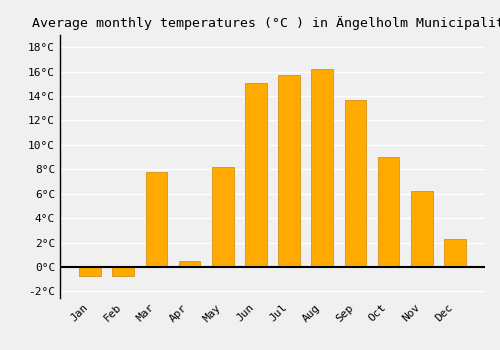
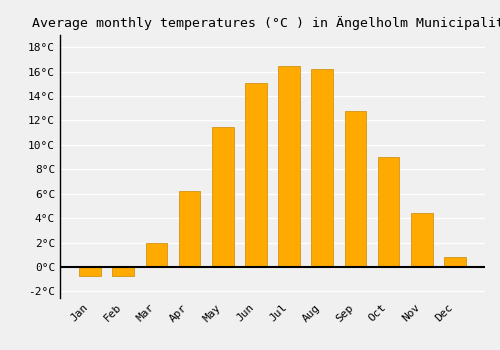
Mar: 7.8°C -> 2.0°C
Apr: 0.5°C -> 6.2°C
May: 8.2°C -> 11.5°C
Jul: 15.7°C -> 16.5°C
Sep: 13.7°C -> 12.8°C
Nov: 6.2°C -> 4.4°C
Dec: 2.3°C -> 0.8°C
